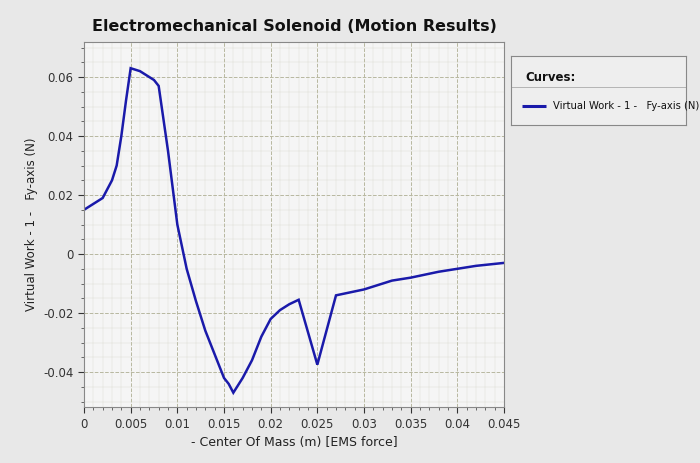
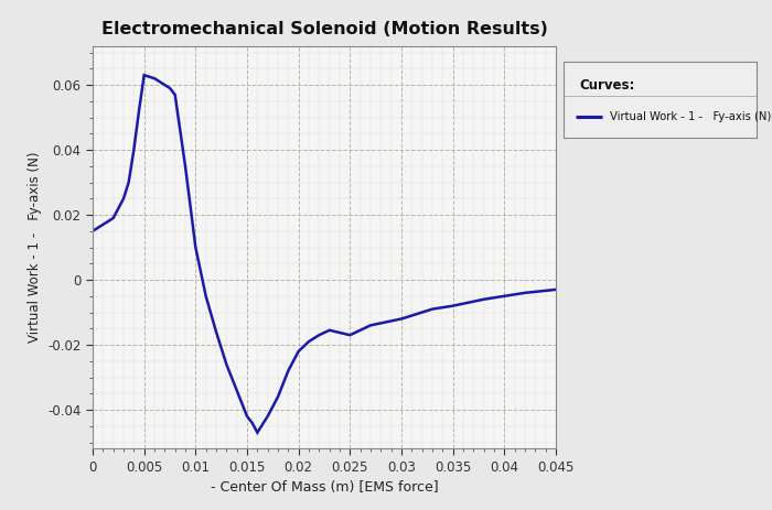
0.025: -0.0375 -> -0.0170
